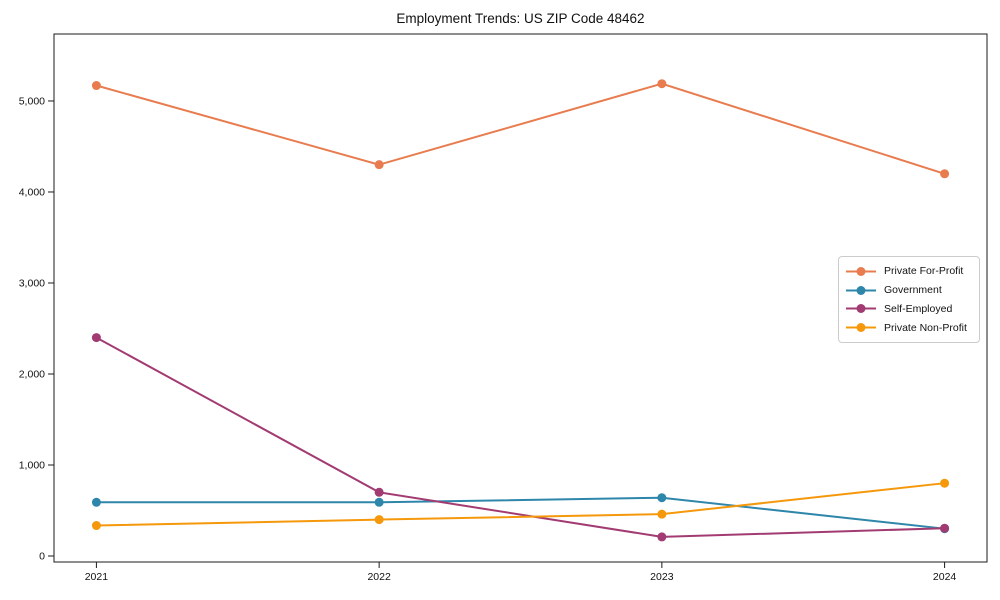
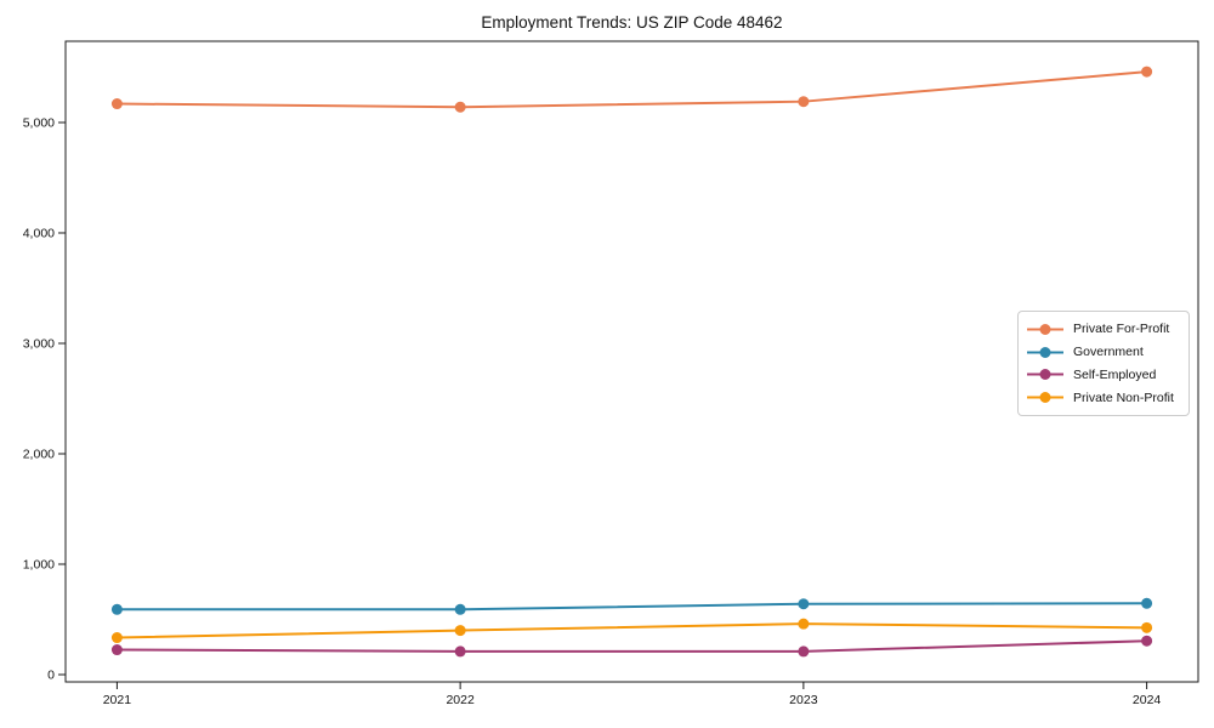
Self-Employed/2021: 2400 -> 200
Private For-Profit/2022: 4300 -> 5100
Self-Employed/2022: 700 -> 200
Private For-Profit/2024: 4200 -> 5500
Government/2024: 300 -> 600
Private Non-Profit/2024: 800 -> 400
